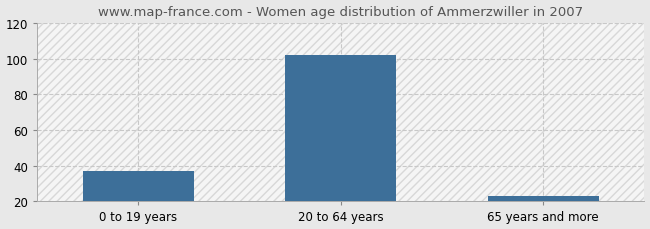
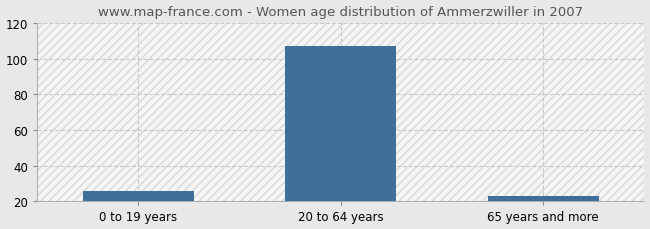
0 to 19 years: 37 -> 26
20 to 64 years: 102 -> 107
